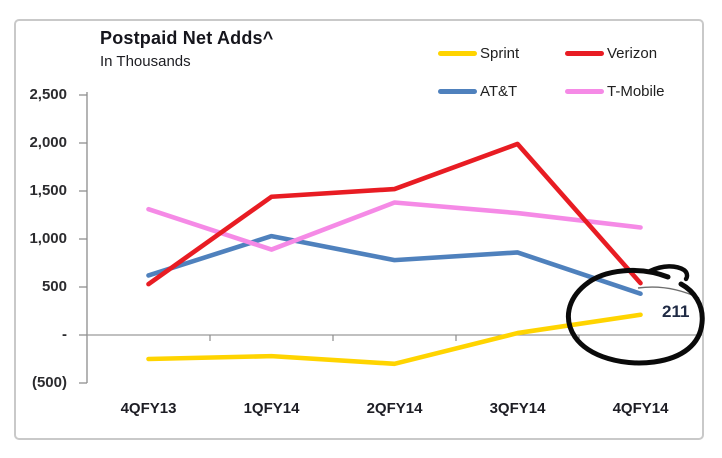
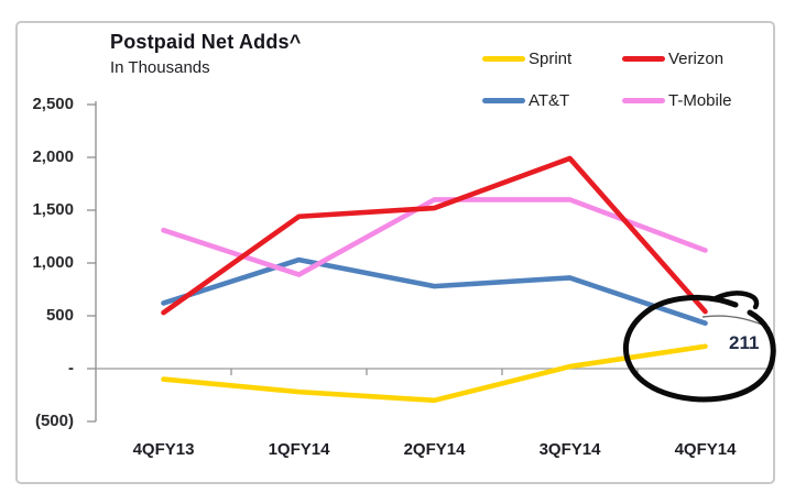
Sprint/4QFY13: -200 -> -100
T-Mobile/2QFY14: 1400 -> 1600
T-Mobile/3QFY14: 1300 -> 1600
